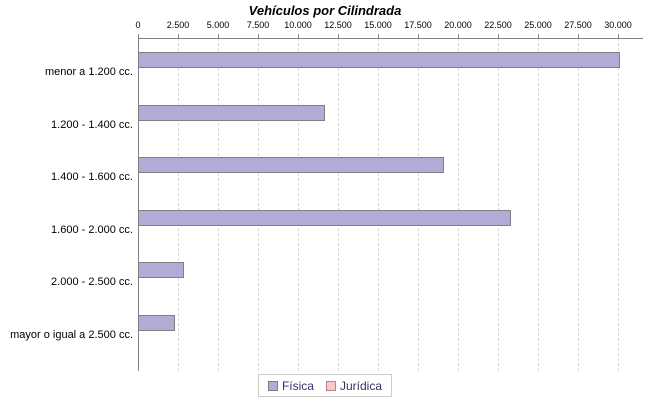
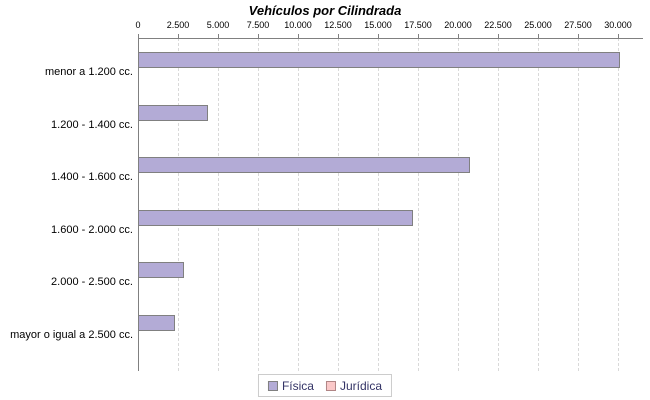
Física/1.200 - 1.400 cc.: 11700 -> 4400
Física/1.400 - 1.600 cc.: 19100 -> 20800
Física/1.600 - 2.000 cc.: 23300 -> 17200
